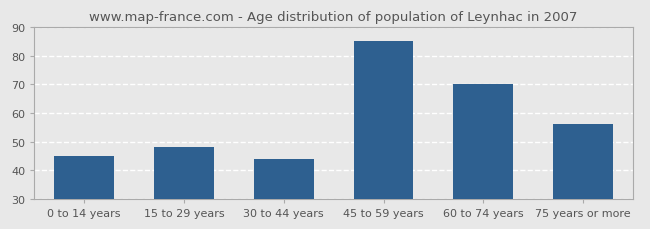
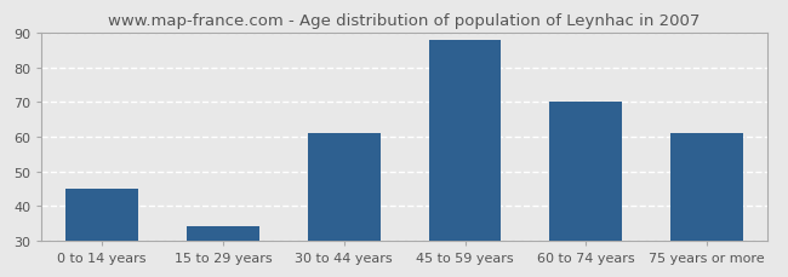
15 to 29 years: 48 -> 34
30 to 44 years: 44 -> 61
45 to 59 years: 85 -> 88
75 years or more: 56 -> 61
